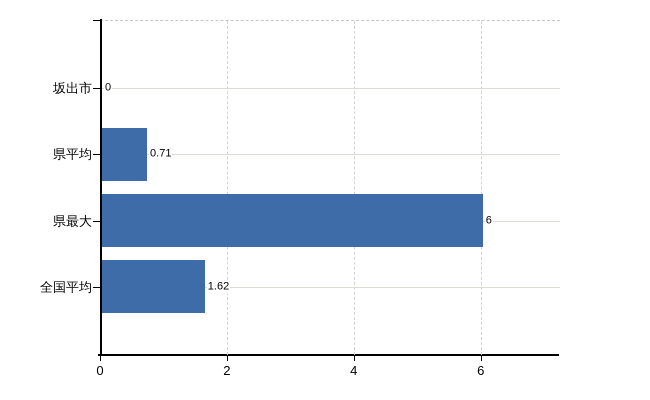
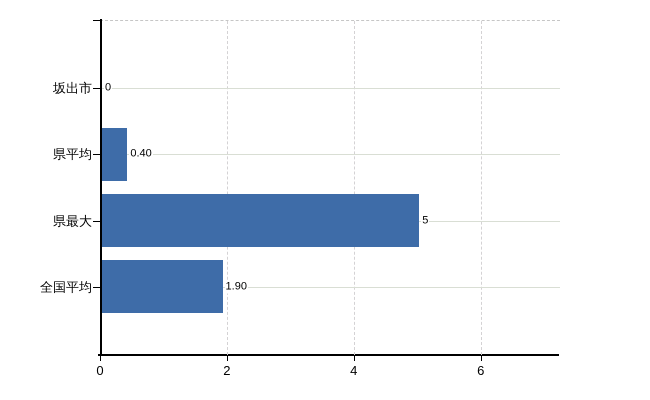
県平均: 0.71 -> 0.40
県最大: 6 -> 5
全国平均: 1.62 -> 1.90
